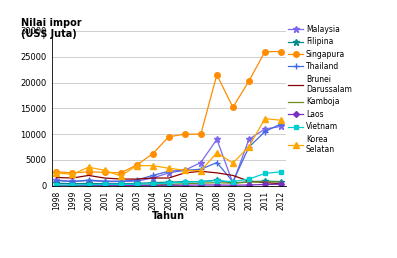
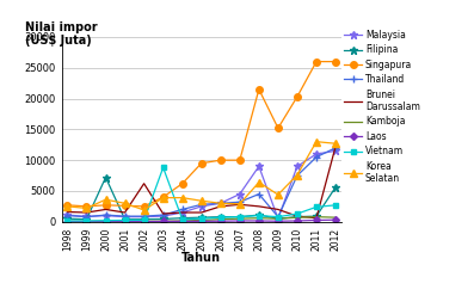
Filipina/2000: 400 -> 7200
Brunei Darussalam/2002: 1300 -> 6200
Vietnam/2003: 300 -> 8800
Filipina/2012: 800 -> 5600
Brunei Darussalam/2012: 400 -> 12200
